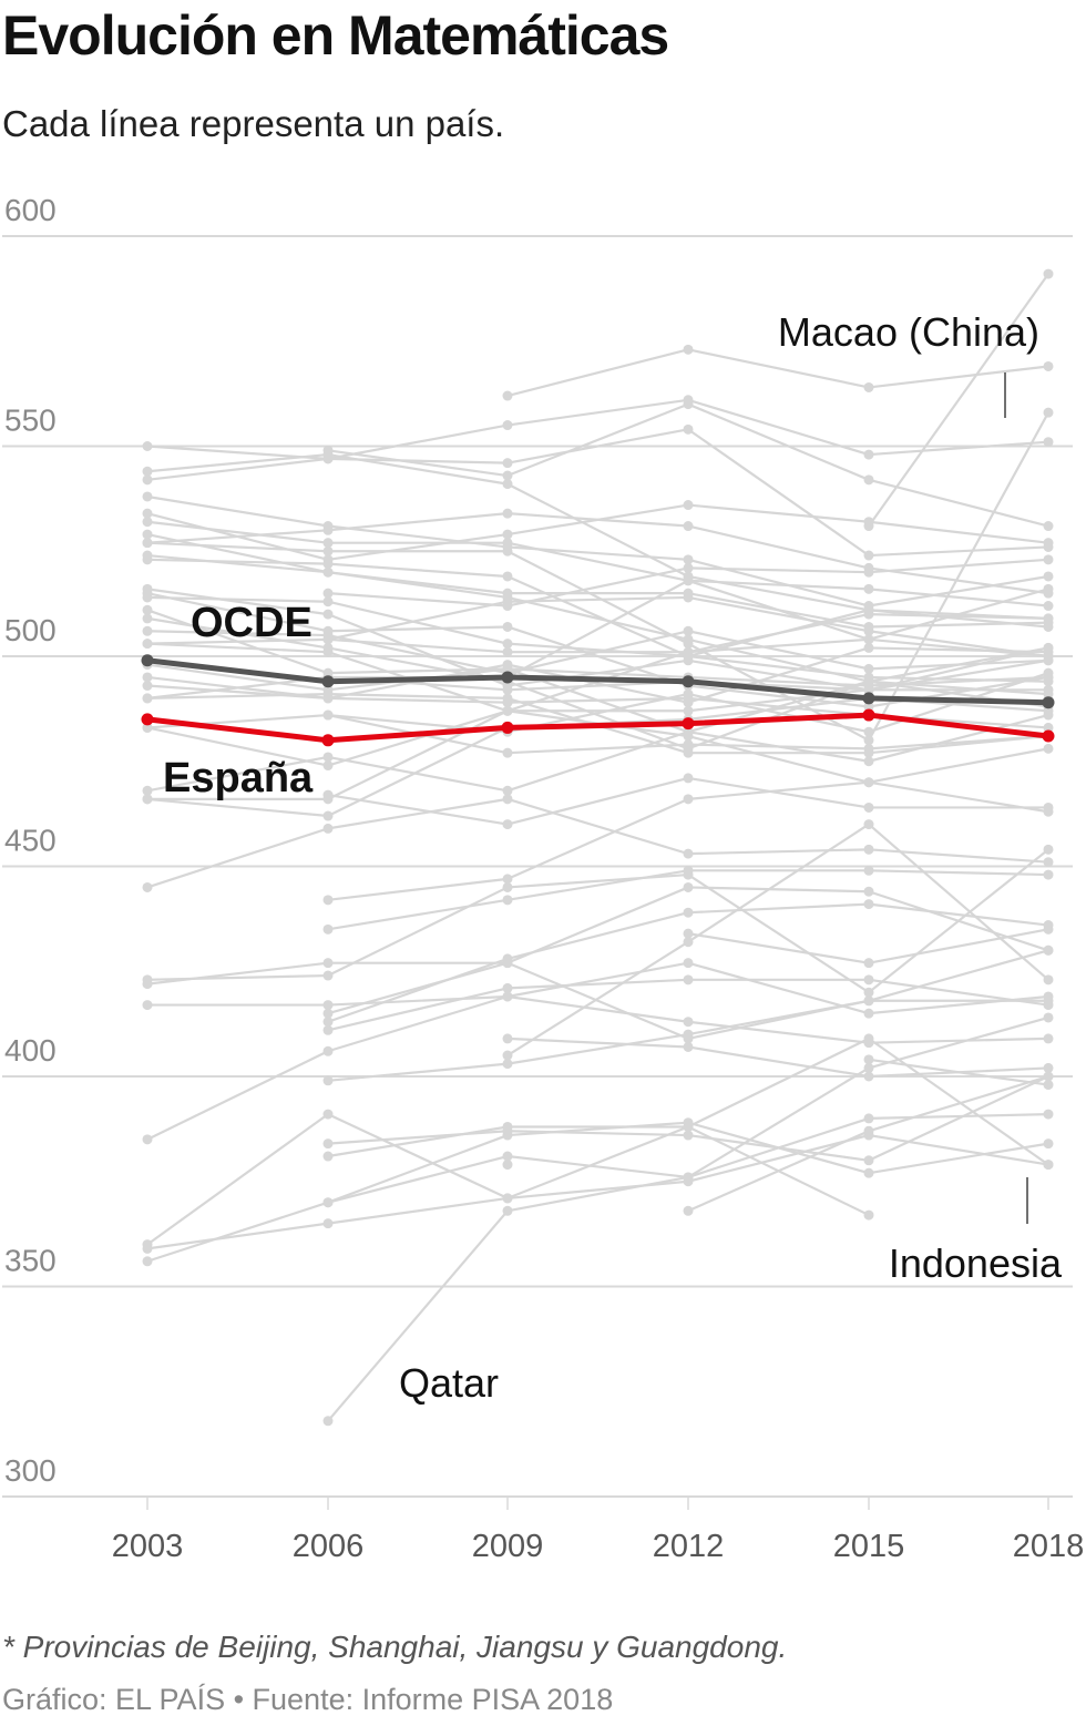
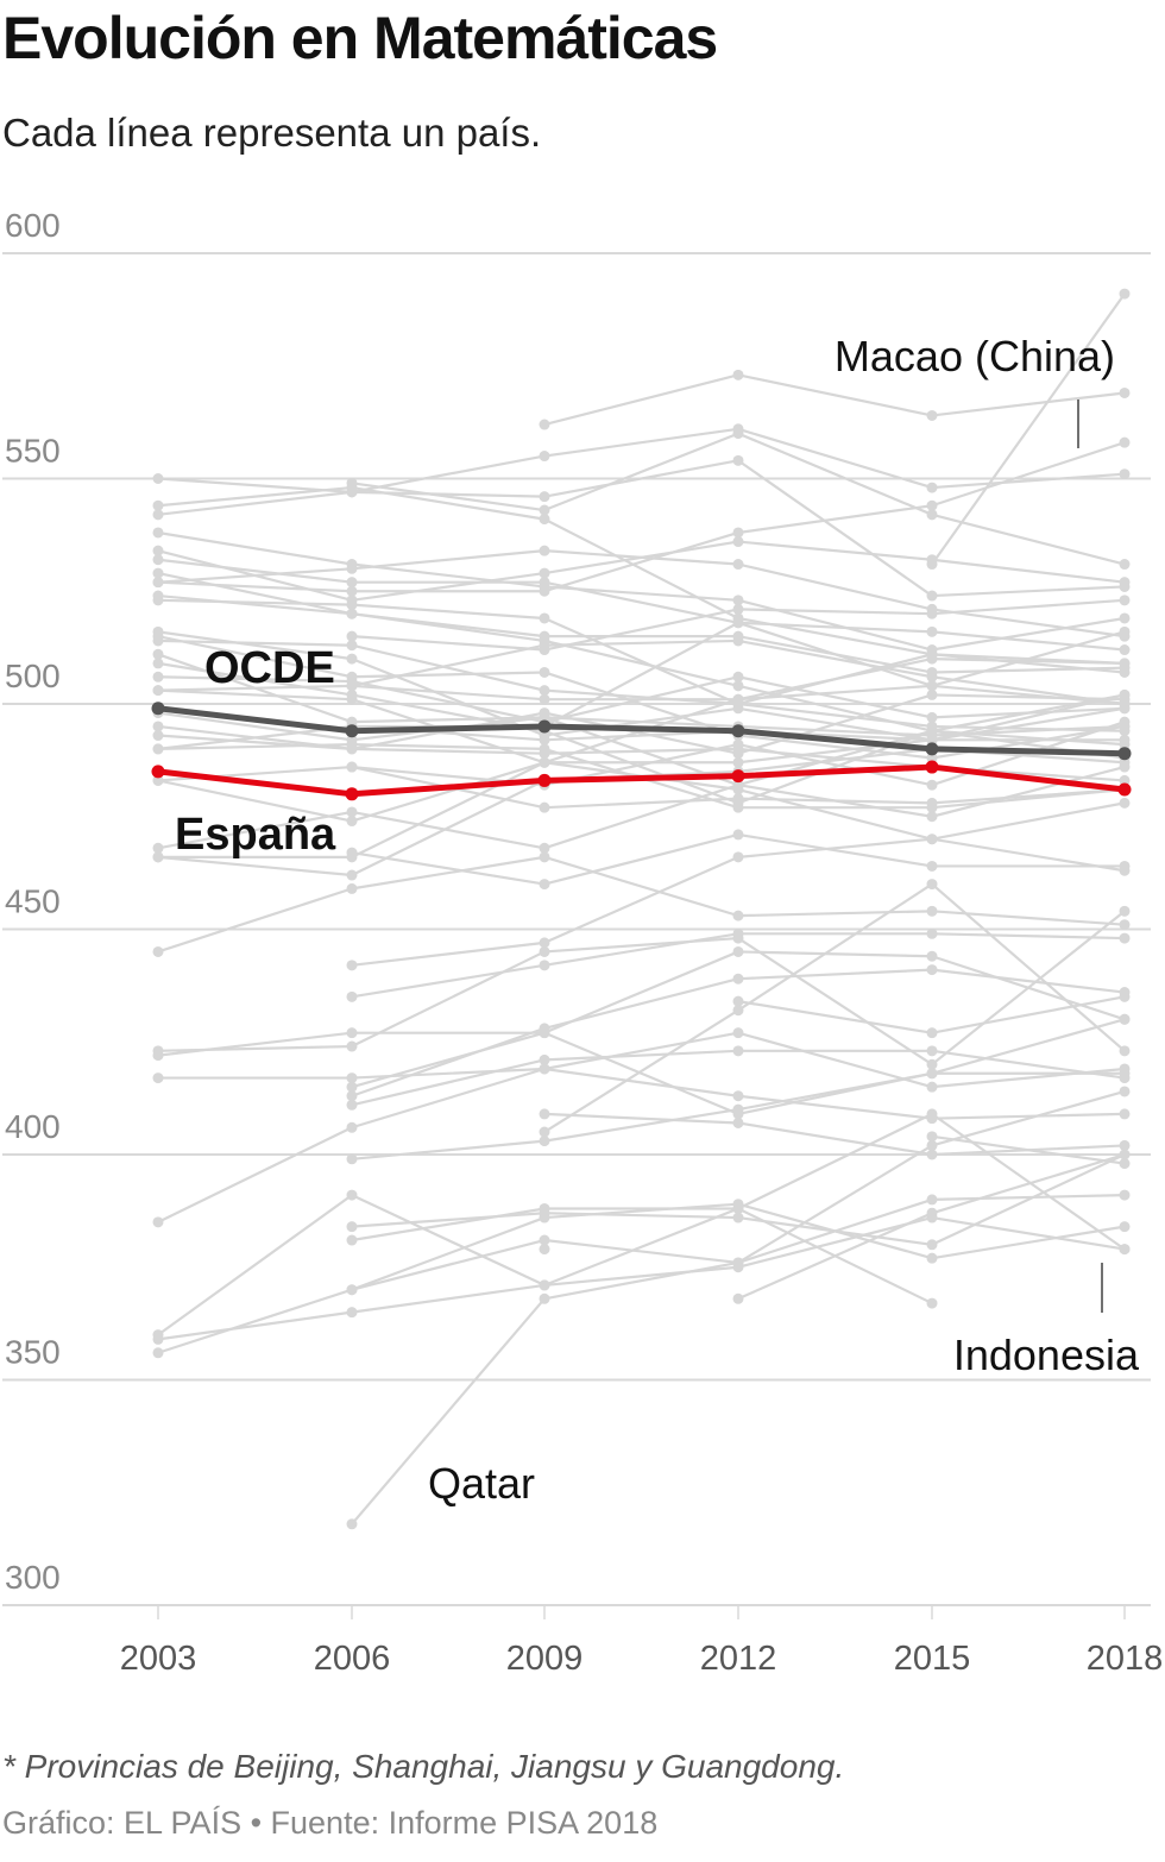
Macao (China)/2012: 503 -> 538
Macao (China)/2015: 480 -> 544
